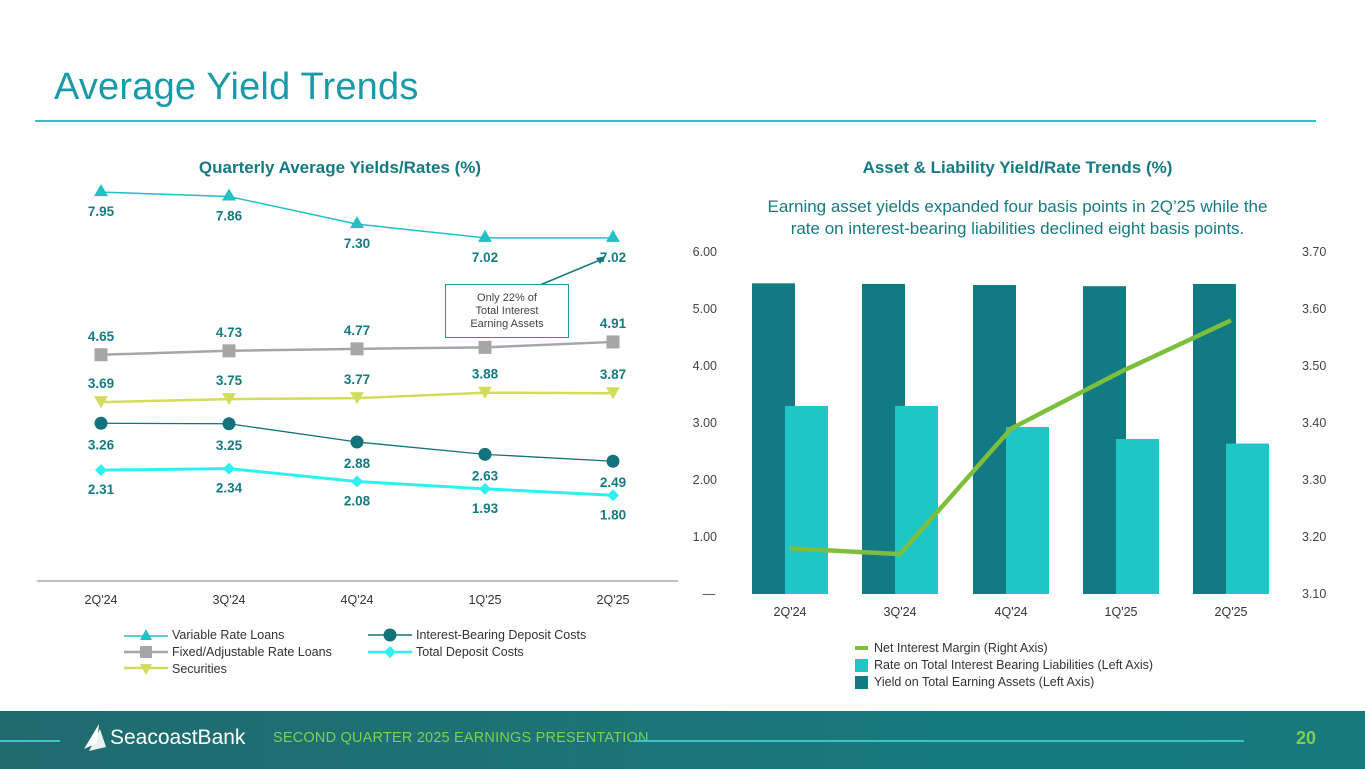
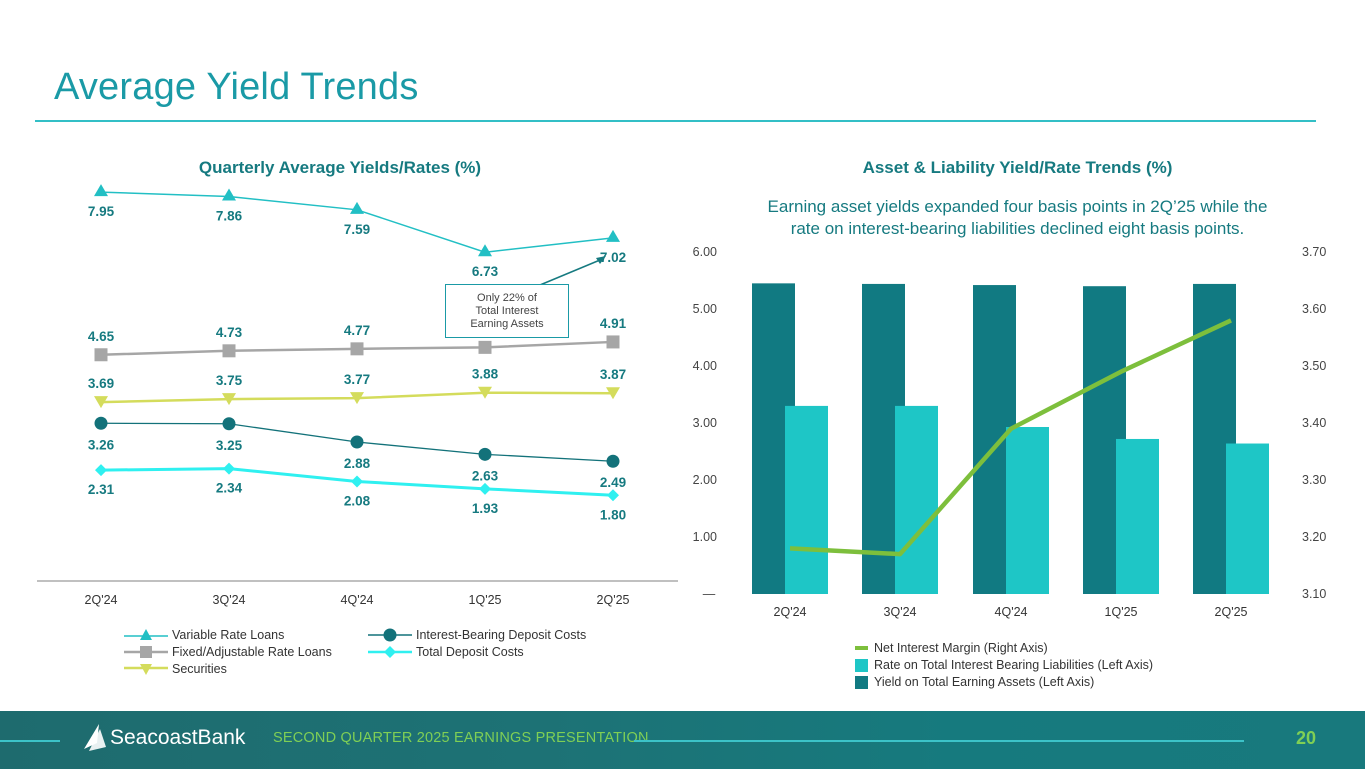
Quarterly Average Yields/Rates (%)/Variable Rate Loans/4Q'24: 7.30 -> 7.59
Quarterly Average Yields/Rates (%)/Variable Rate Loans/1Q'25: 7.02 -> 6.73
